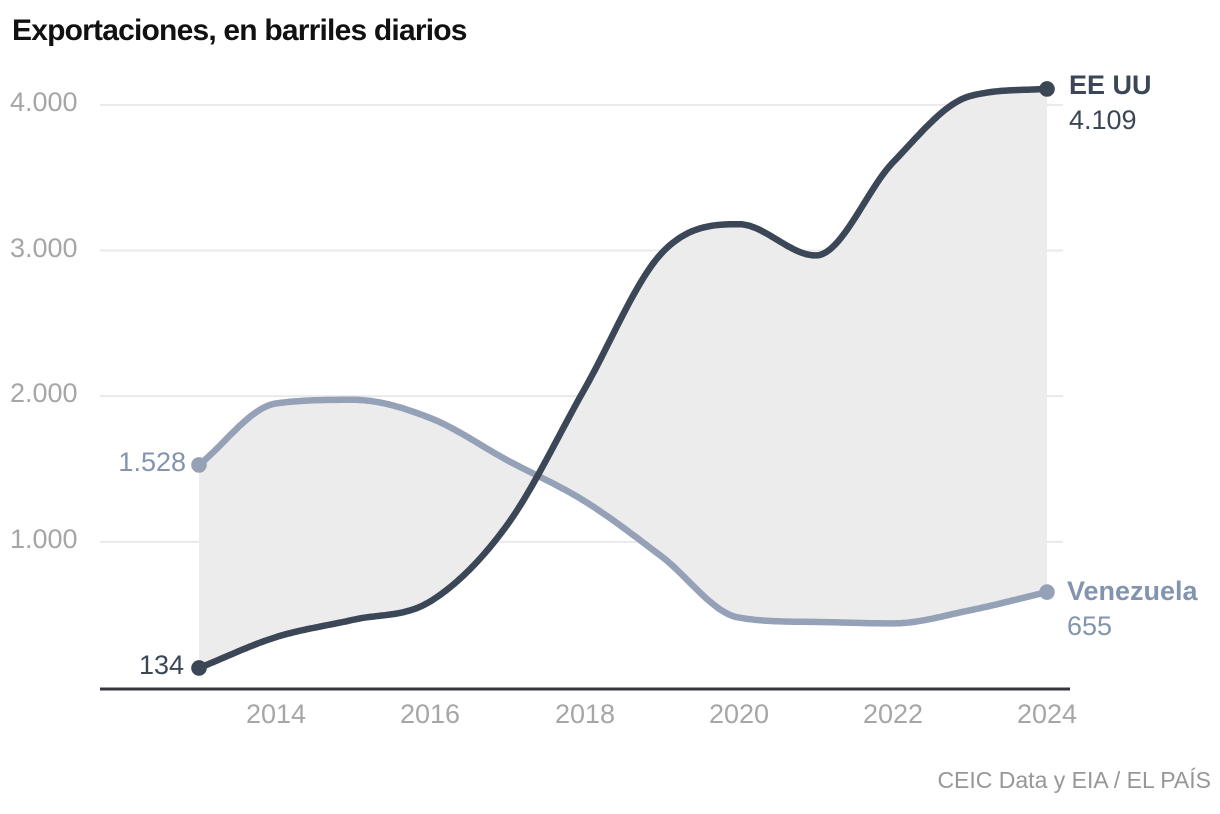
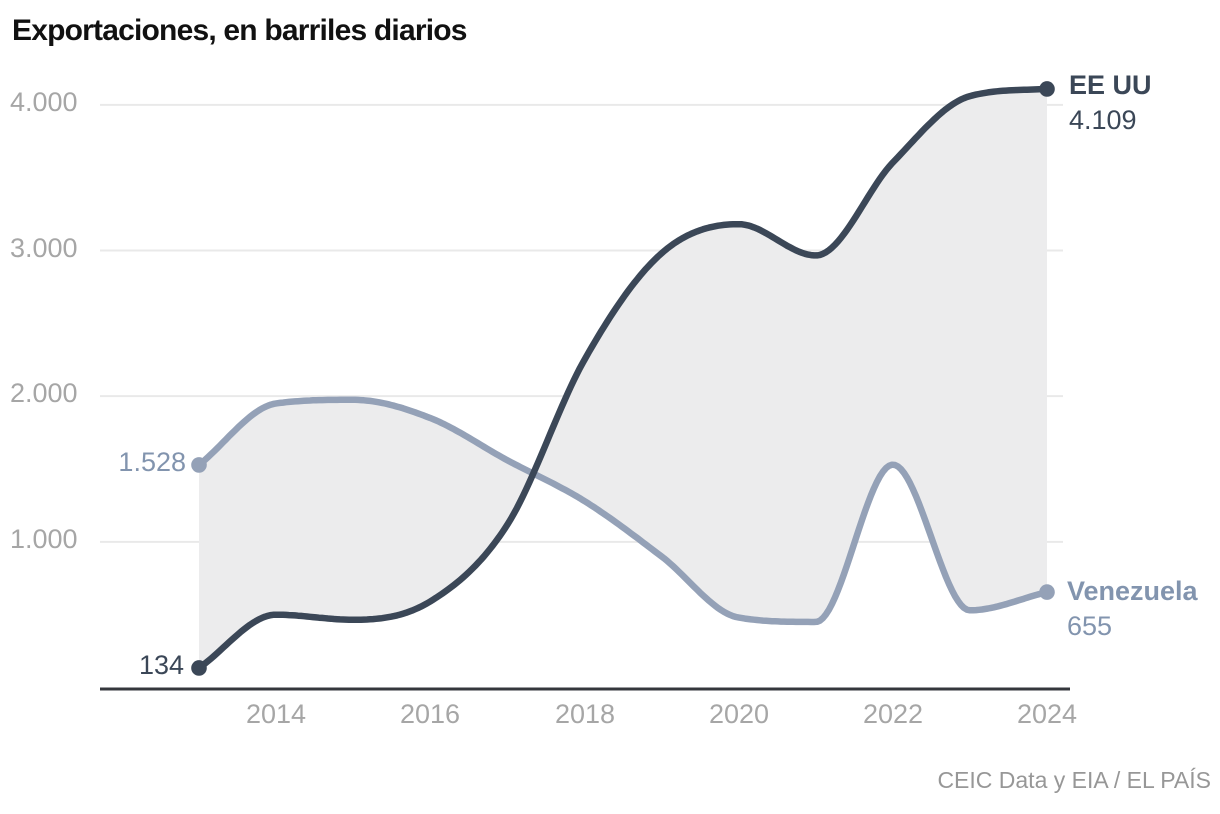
EE UU/2014: 350 -> 500
EE UU/2018: 2050 -> 2250
Venezuela/2022: 440 -> 1530
